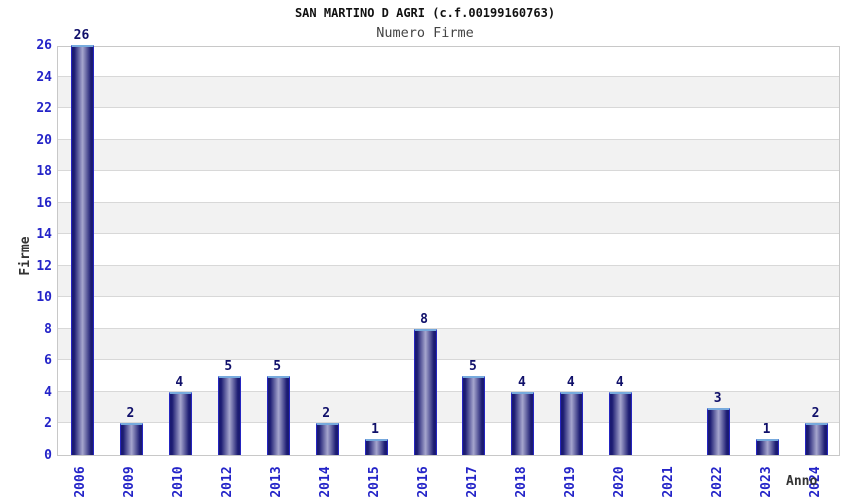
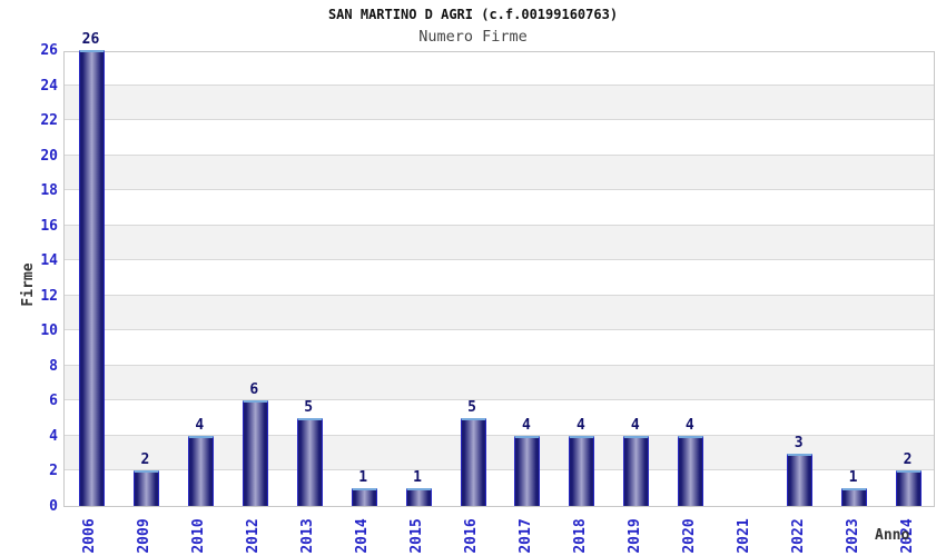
2012: 5 -> 6
2014: 2 -> 1
2016: 8 -> 5
2017: 5 -> 4
